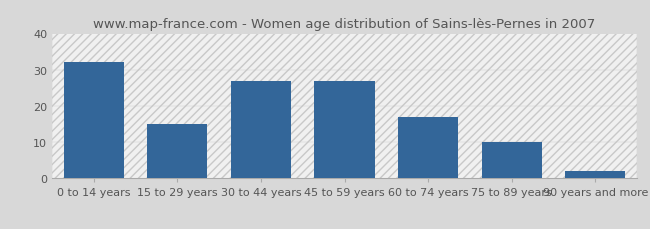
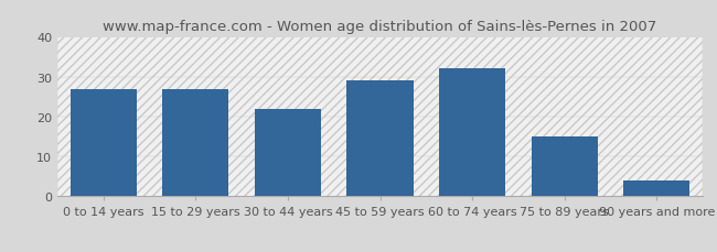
0 to 14 years: 32 -> 27
15 to 29 years: 15 -> 27
30 to 44 years: 27 -> 22
45 to 59 years: 27 -> 29
60 to 74 years: 17 -> 32
75 to 89 years: 10 -> 15
90 years and more: 2 -> 4
